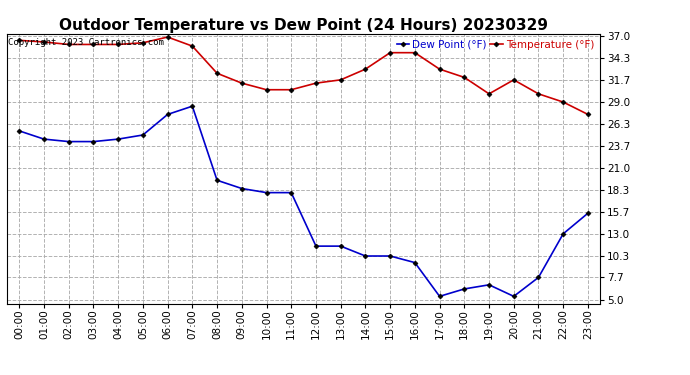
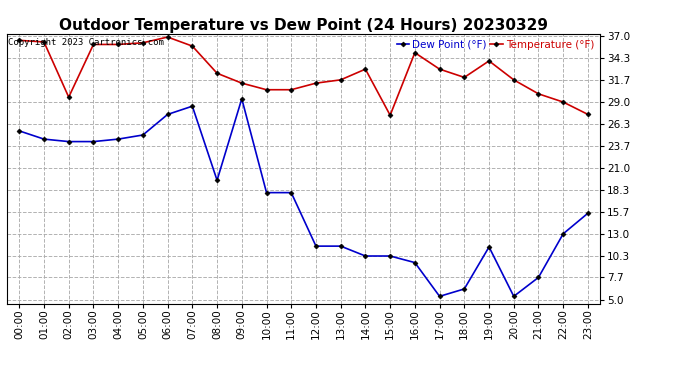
Temperature (°F)/02:00: 36.0 -> 29.6
Dew Point (°F)/09:00: 18.5 -> 29.4
Temperature (°F)/15:00: 35.0 -> 27.4
Temperature (°F)/19:00: 30.0 -> 34.0
Dew Point (°F)/19:00: 6.8 -> 11.4
